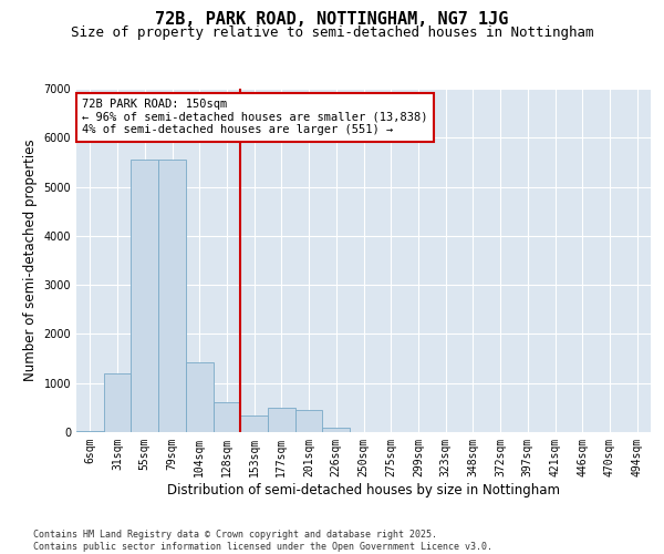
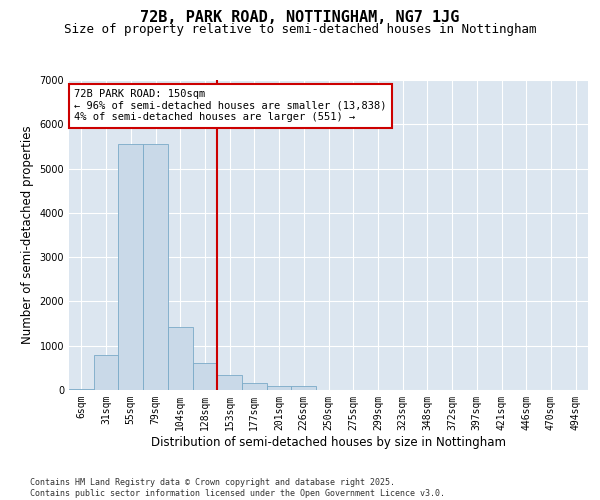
31sqm: 1200 -> 780
177sqm: 500 -> 160
201sqm: 450 -> 100
